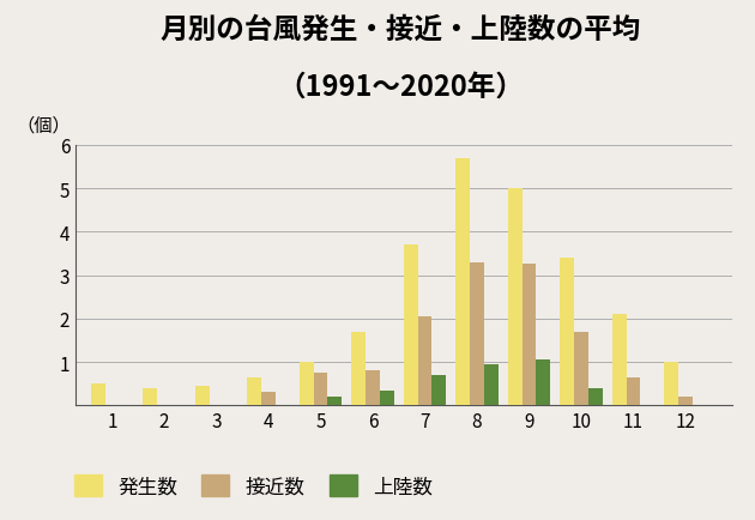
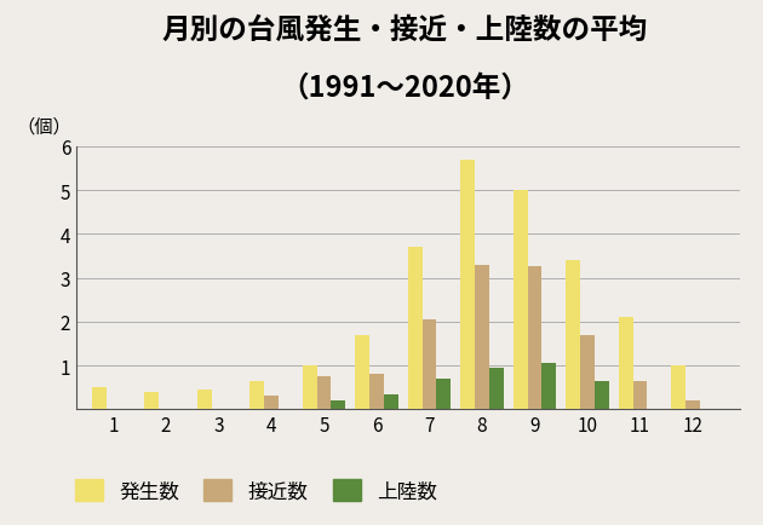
上陸数/10: 0.40 -> 0.65
